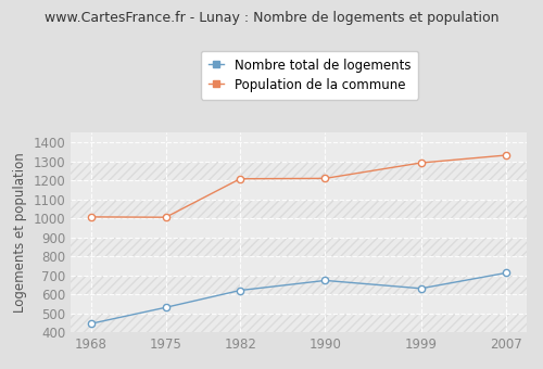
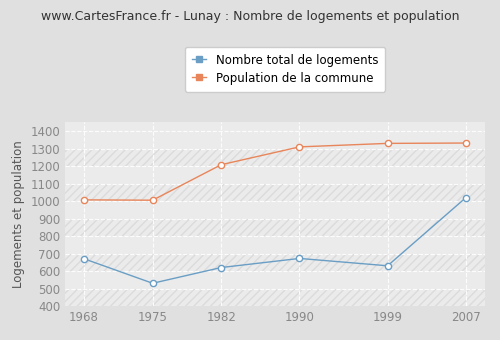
Nombre total de logements/1968: 440 -> 670
Population de la commune/1990: 1210 -> 1310
Population de la commune/1999: 1290 -> 1330
Nombre total de logements/2007: 710 -> 1020
